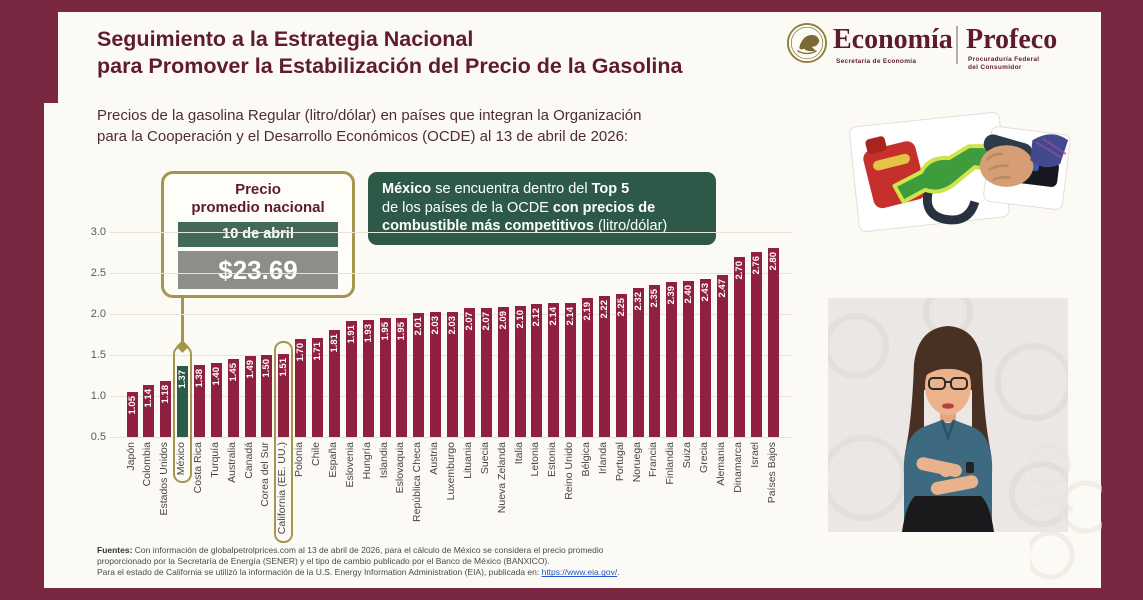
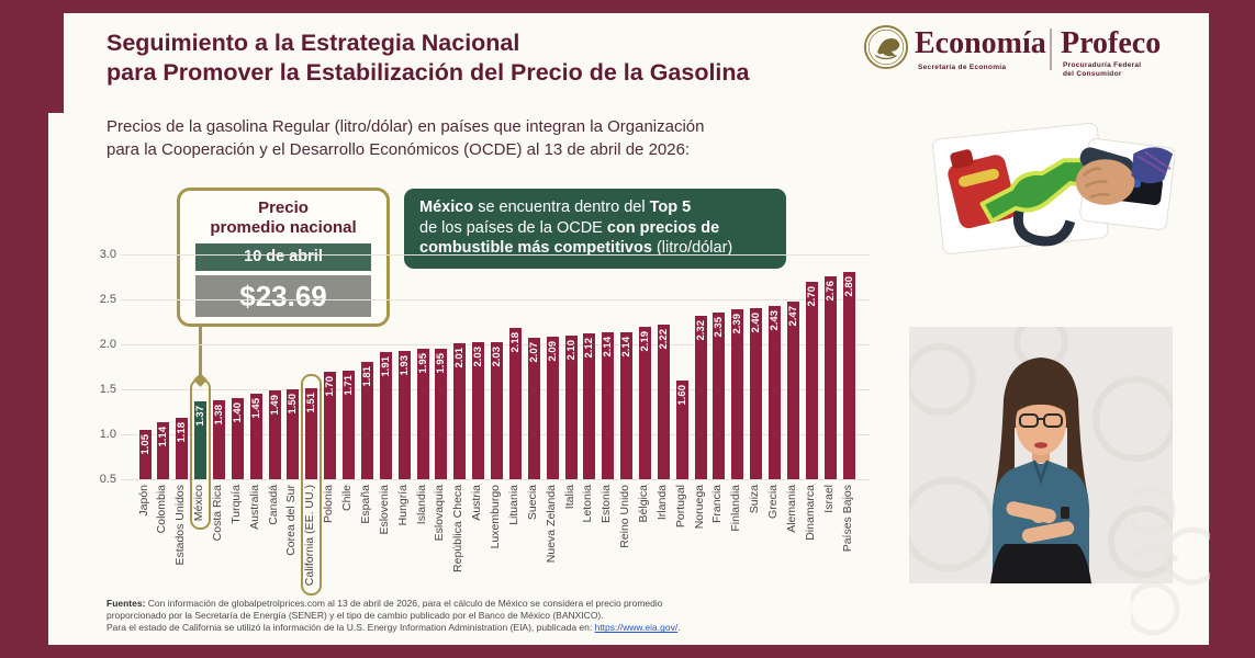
Lituania: 2.07 -> 2.18
Portugal: 2.25 -> 1.60
